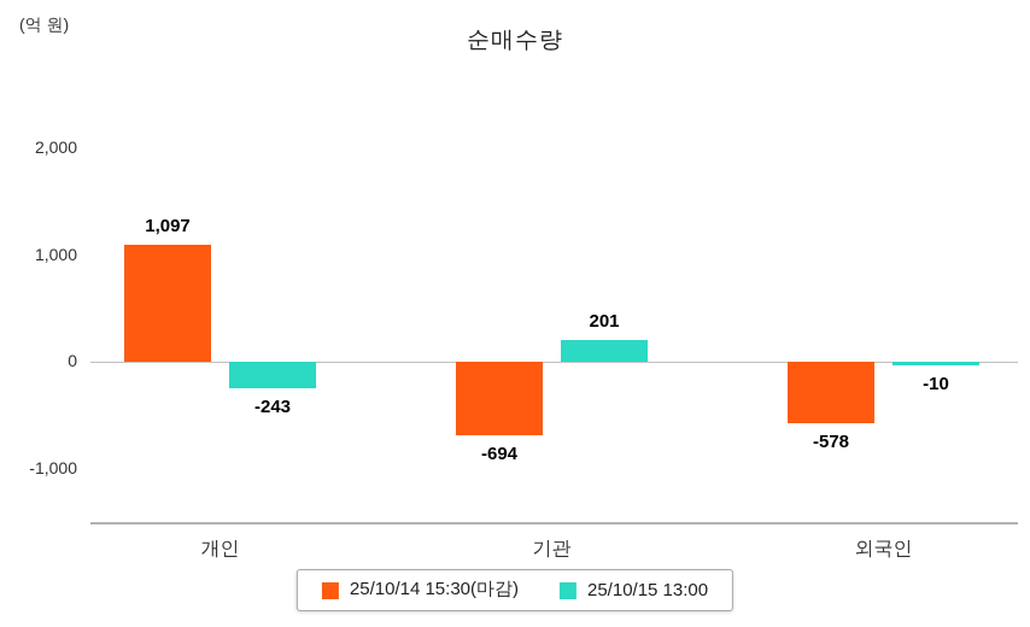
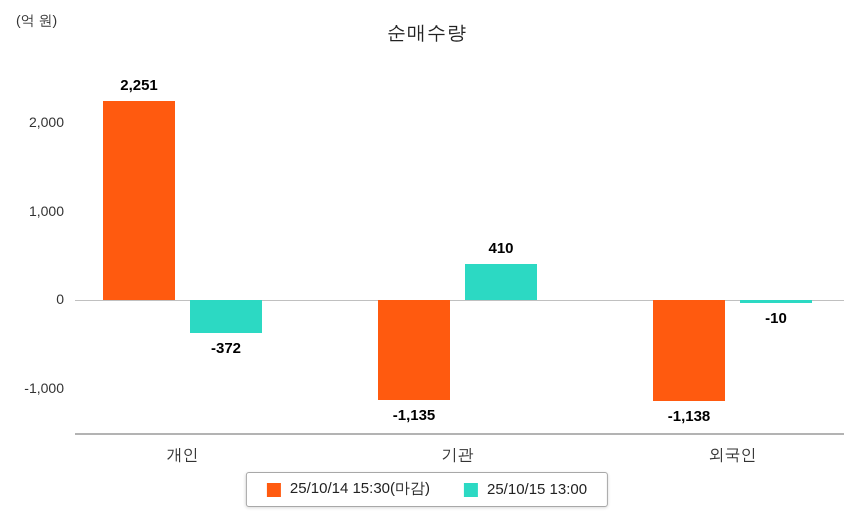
25/10/14 15:30(마감)/개인: 1,097 -> 2,251
25/10/15 13:00/개인: -243 -> -372
25/10/14 15:30(마감)/기관: -694 -> -1,135
25/10/15 13:00/기관: 201 -> 410
25/10/14 15:30(마감)/외국인: -578 -> -1,138
